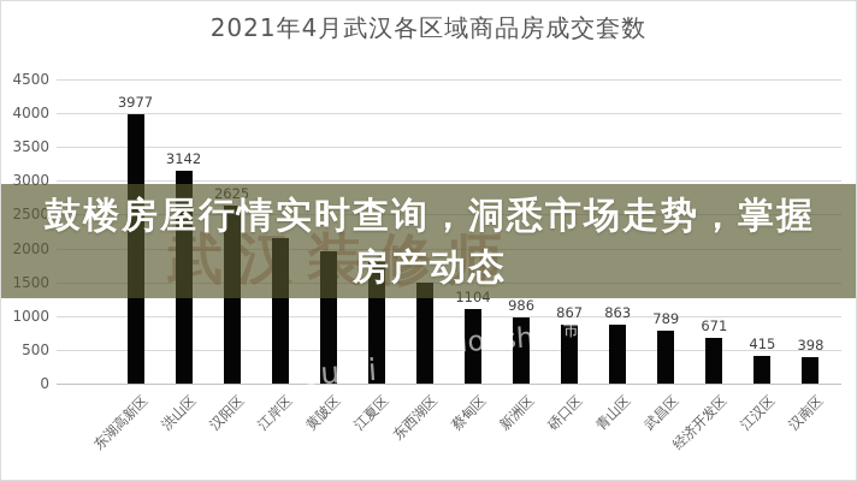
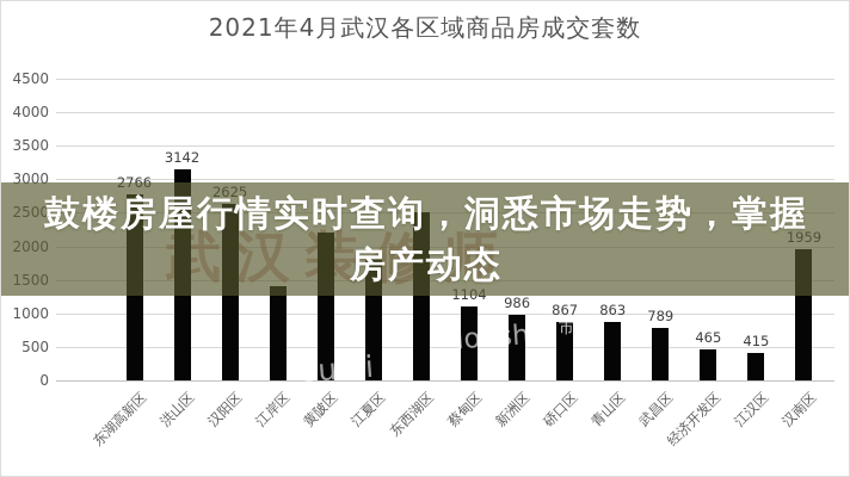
东湖高新区: 3977 -> 2766
江岸区: 2200 -> 1400
黄陂区: 2000 -> 2200
东西湖区: 1500 -> 2500
经济开发区: 671 -> 465
汉南区: 398 -> 1959
